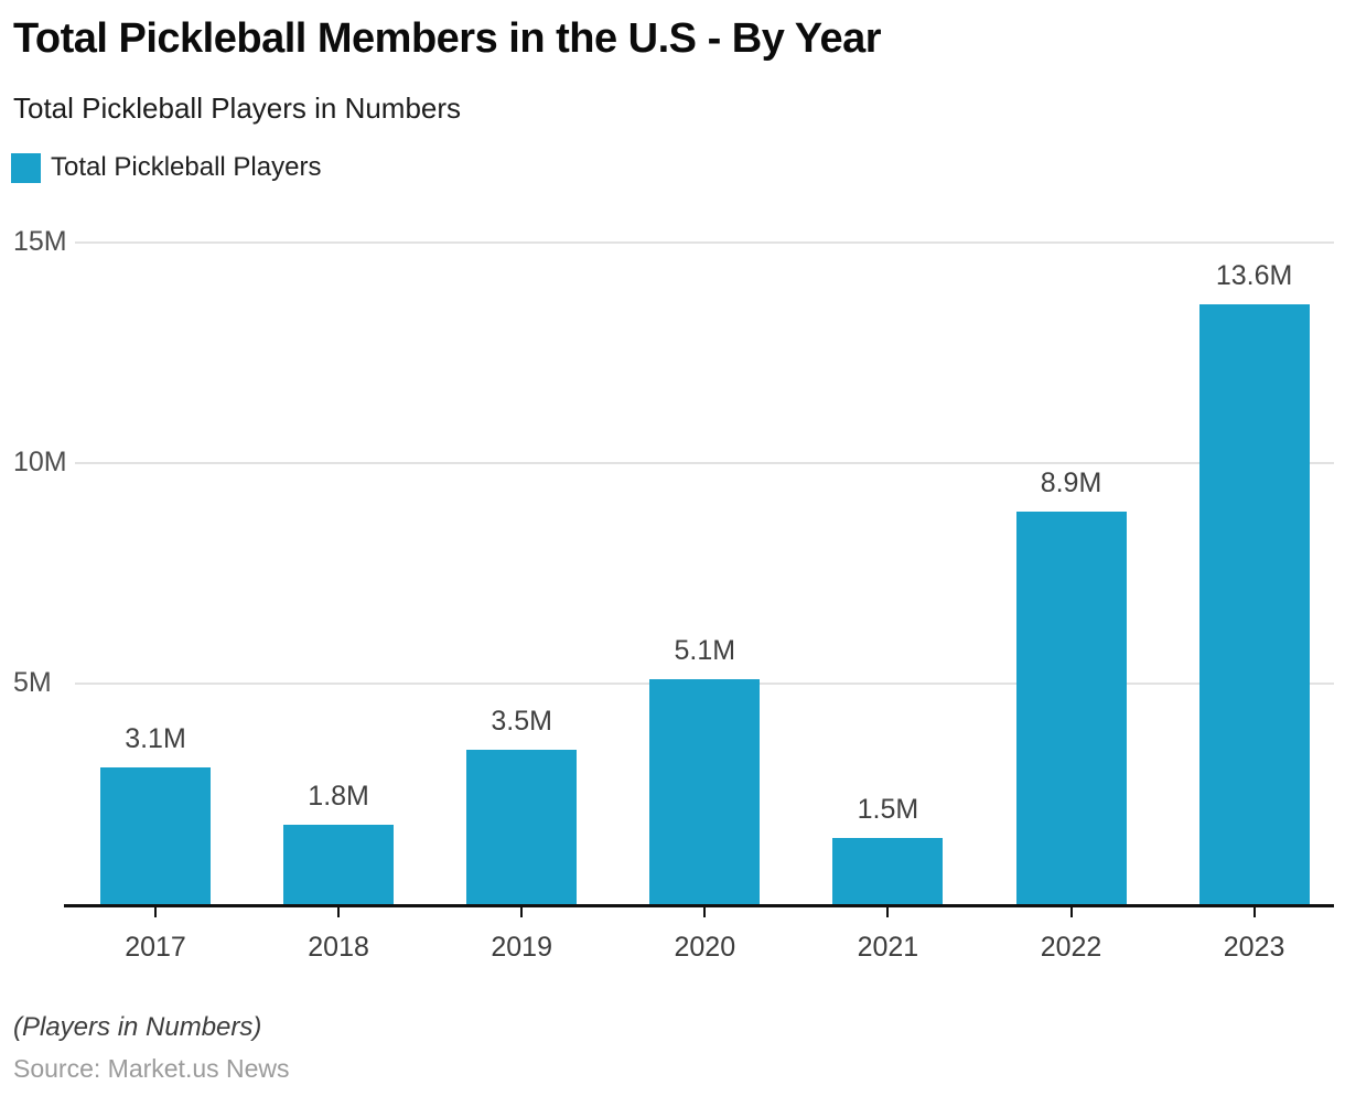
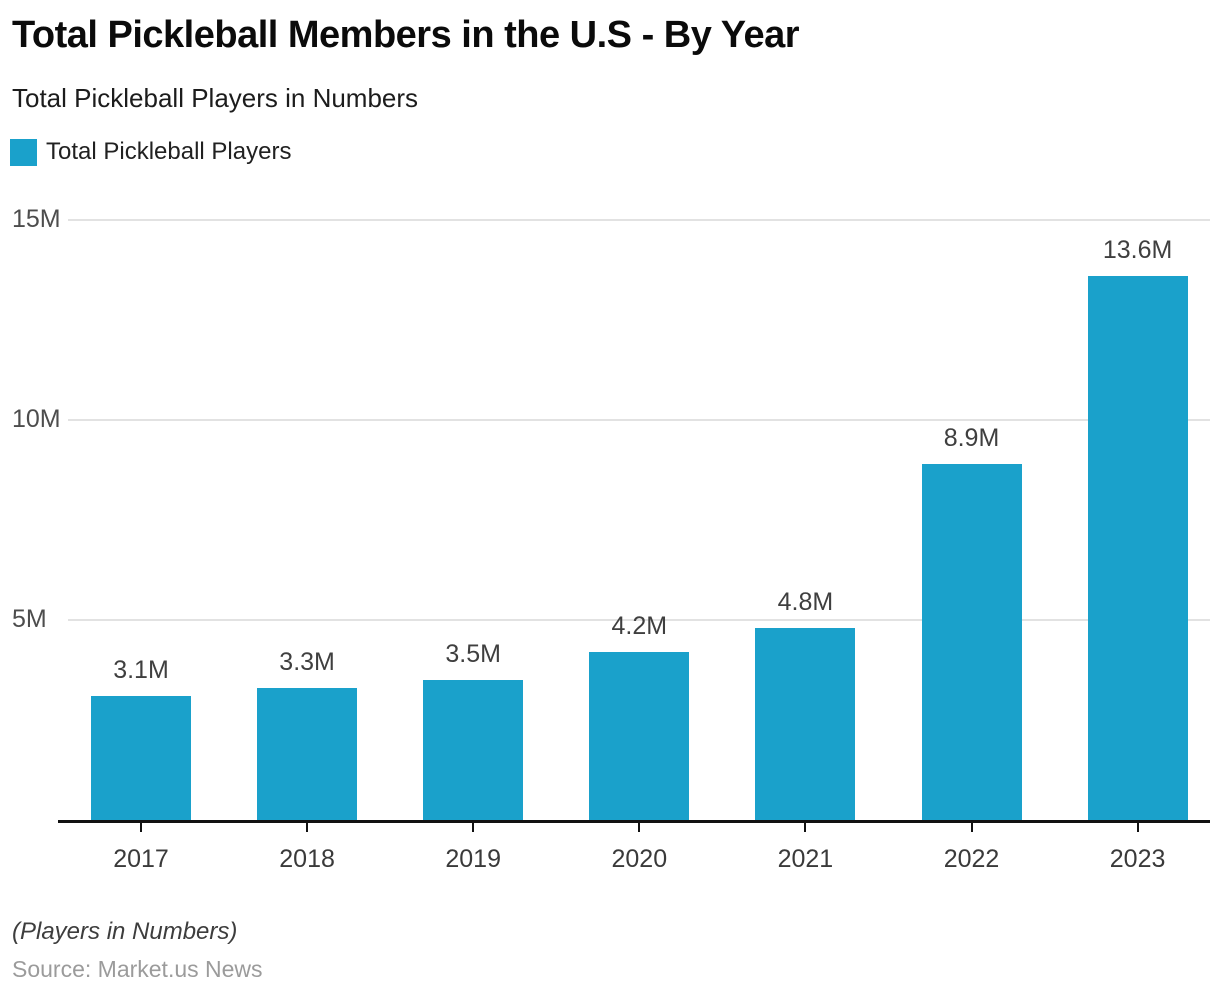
2018: 1.8M -> 3.3M
2020: 5.1M -> 4.2M
2021: 1.5M -> 4.8M
